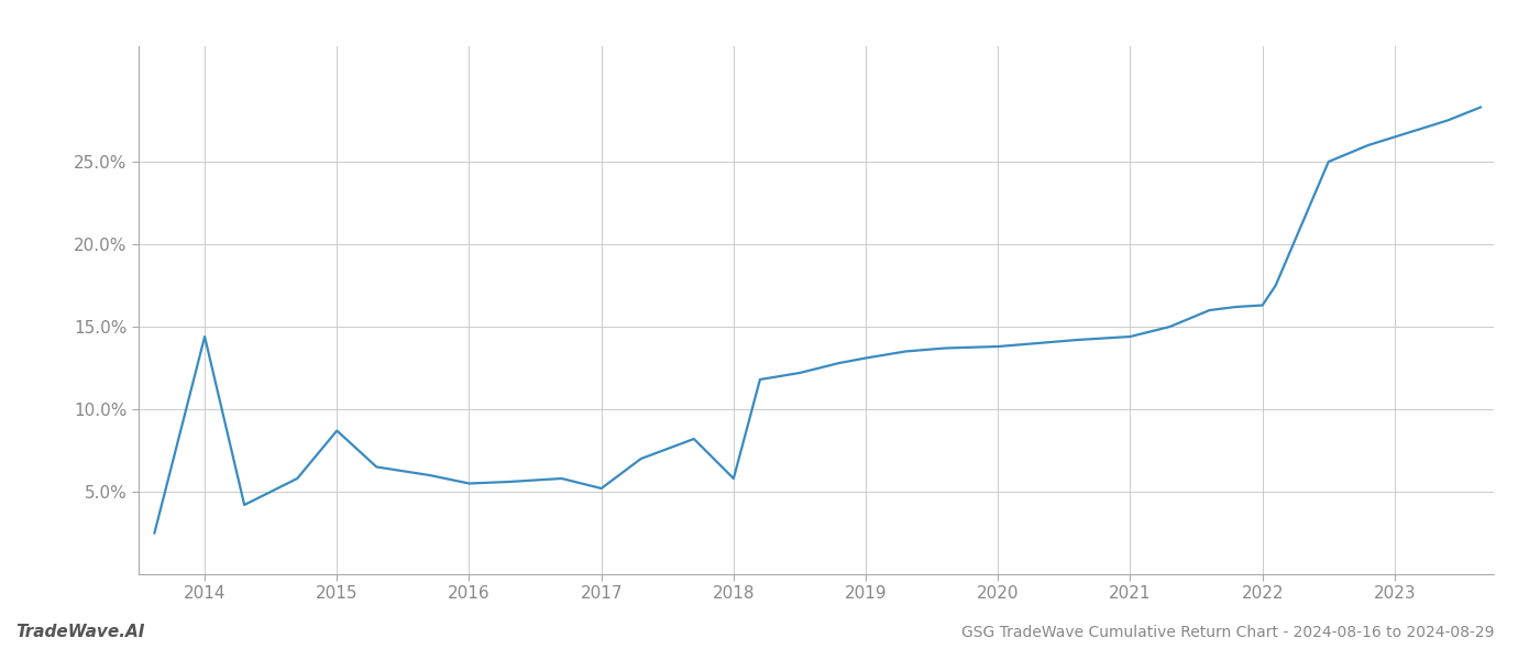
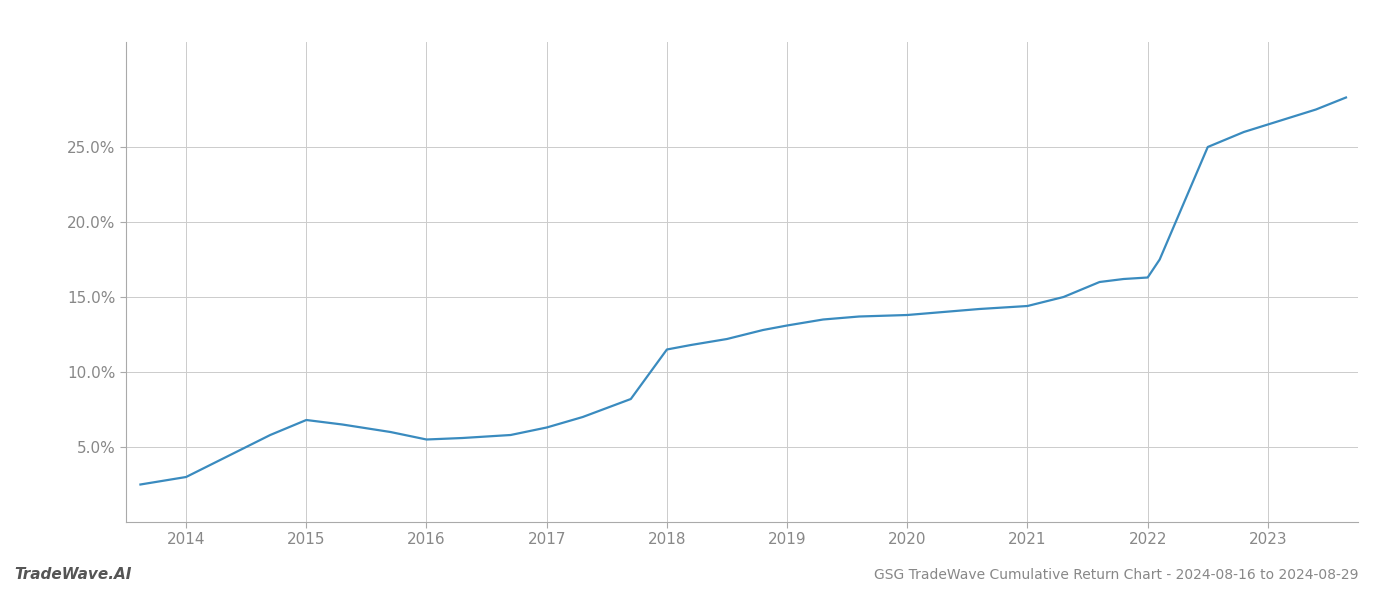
2014: 14.4% -> 3.0%
2015: 8.7% -> 6.8%
2017: 5.2% -> 6.3%
2018: 5.8% -> 11.5%
